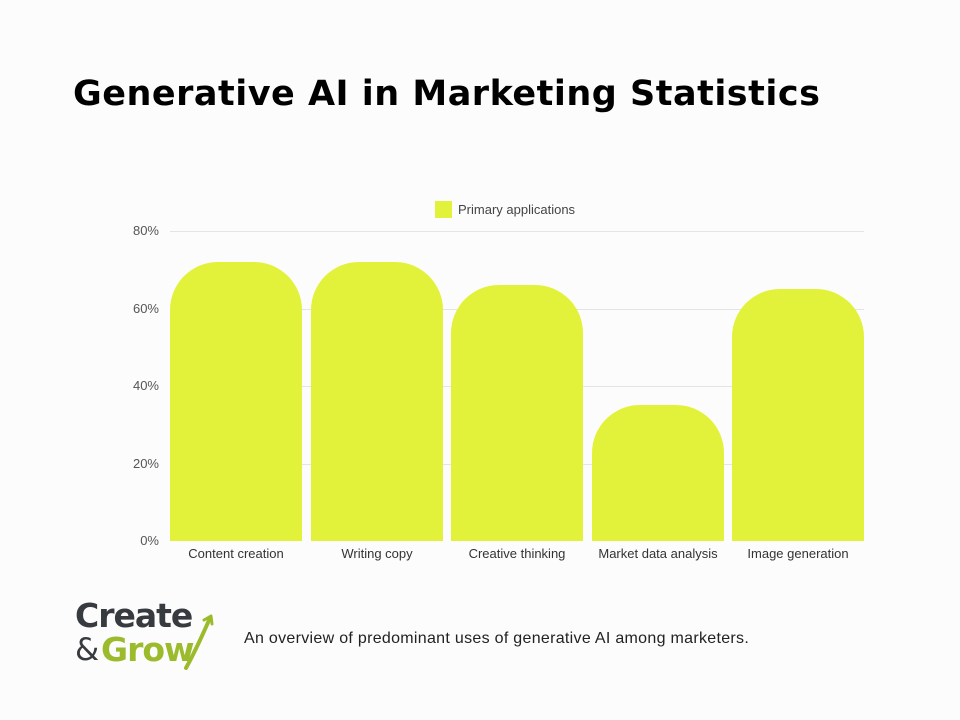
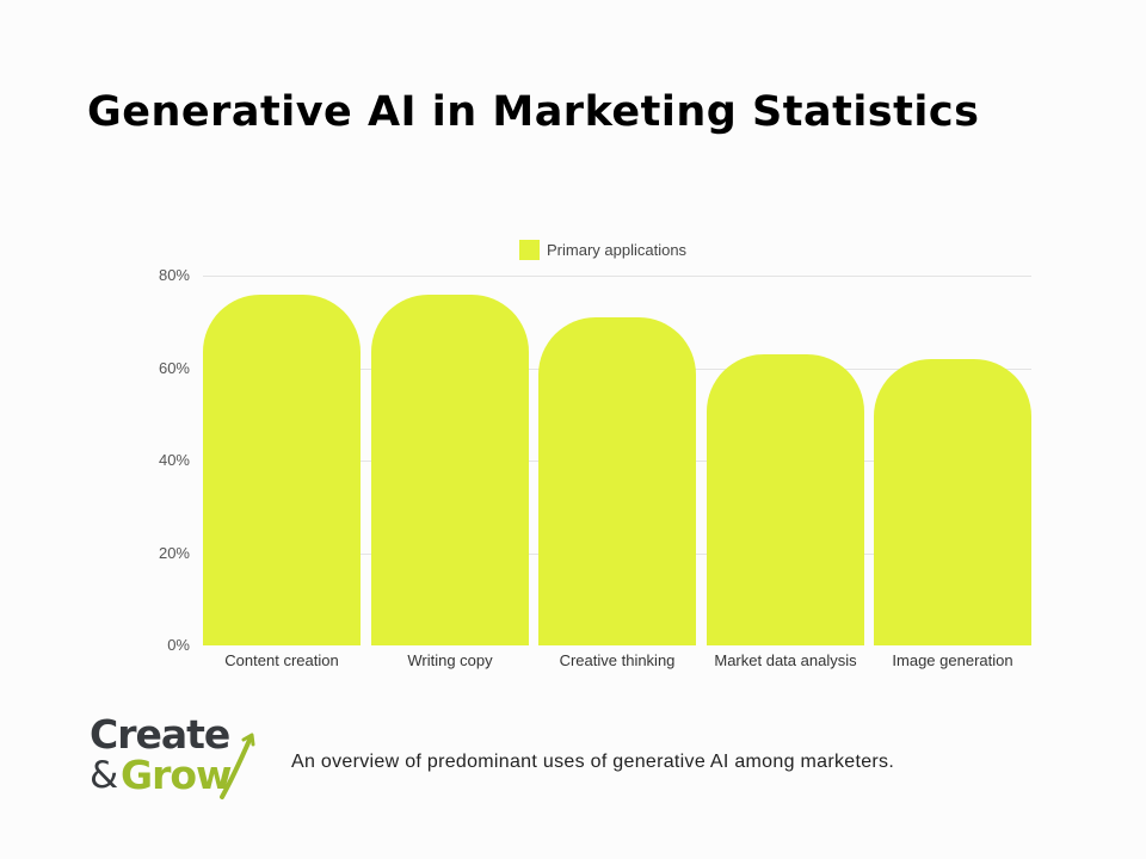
Content creation: 72% -> 76%
Writing copy: 72% -> 76%
Creative thinking: 66% -> 71%
Market data analysis: 35% -> 63%
Image generation: 65% -> 62%
